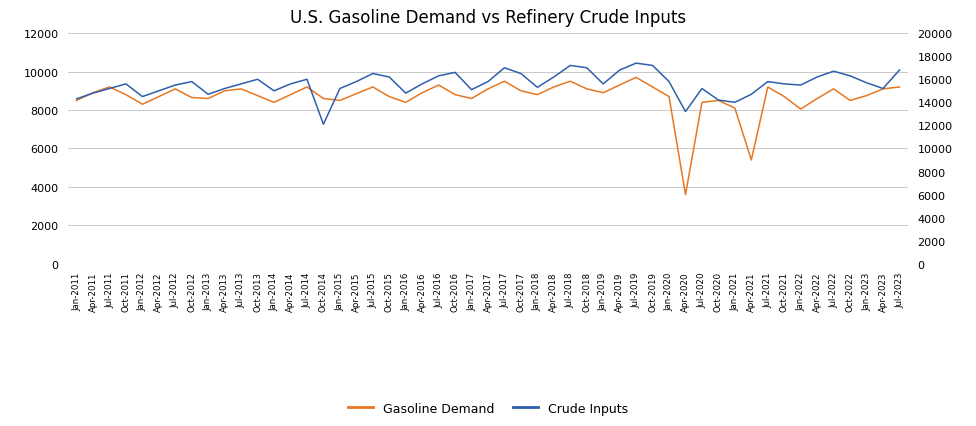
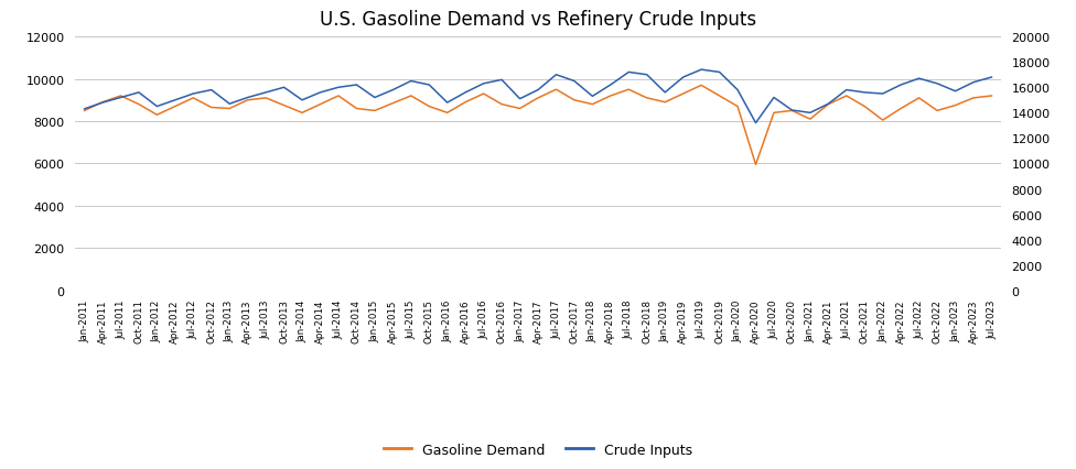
Crude Inputs/Oct-2014: 12100 -> 16200
Gasoline Demand/Apr-2020: 3600 -> 6000
Gasoline Demand/Apr-2021: 5400 -> 8800
Crude Inputs/Apr-2023: 15200 -> 16400
